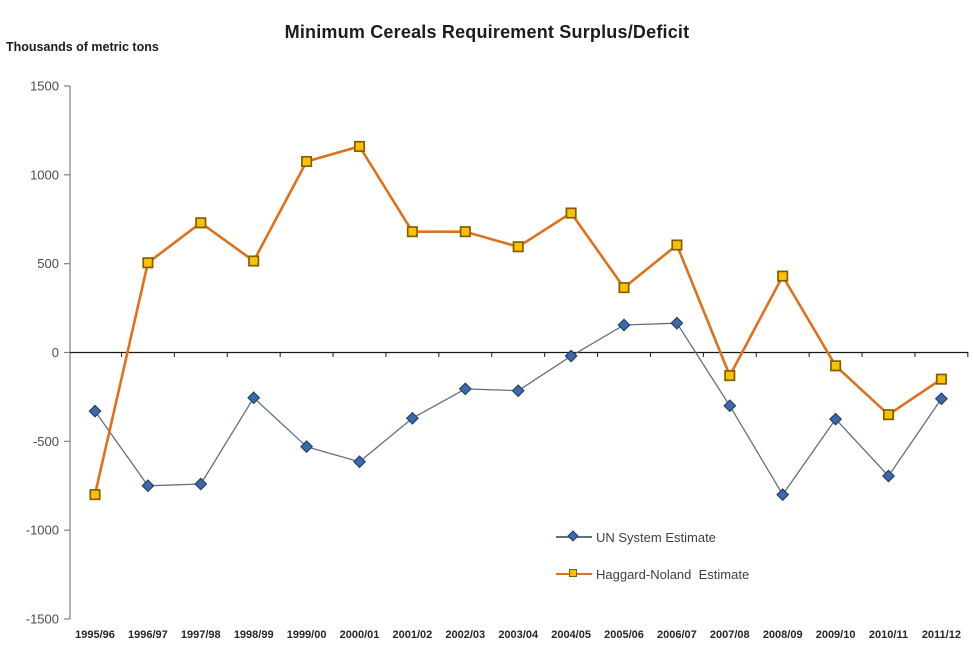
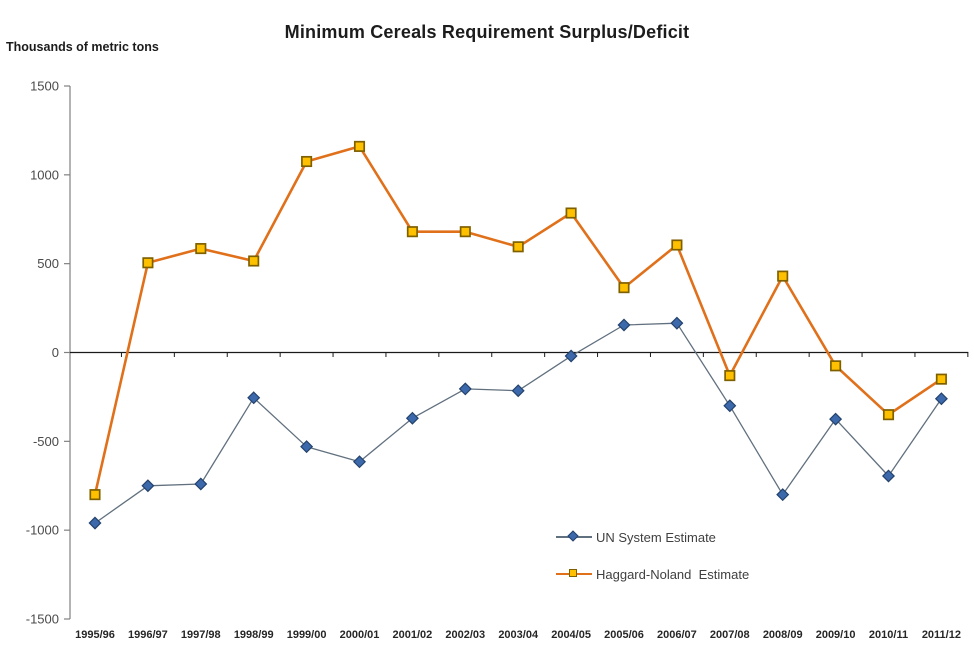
UN System Estimate/1995/96: -330 -> -960
Haggard-Noland Estimate/1997/98: 730 -> 580
